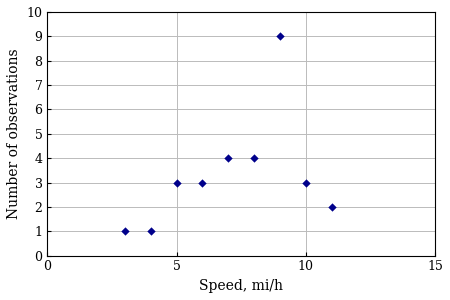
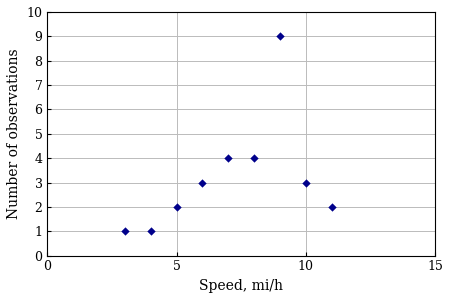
5: 3 -> 2
